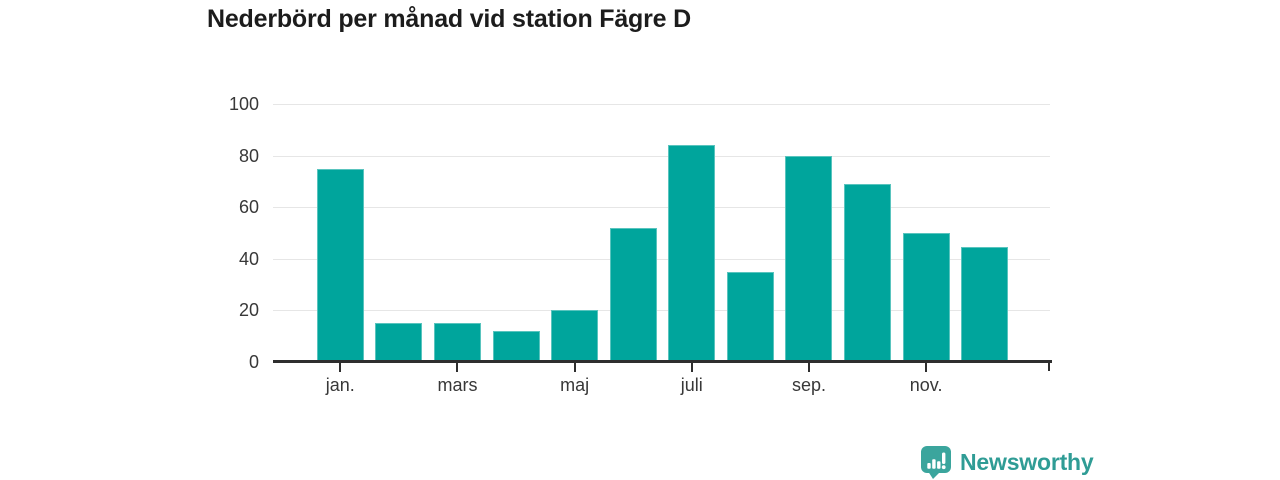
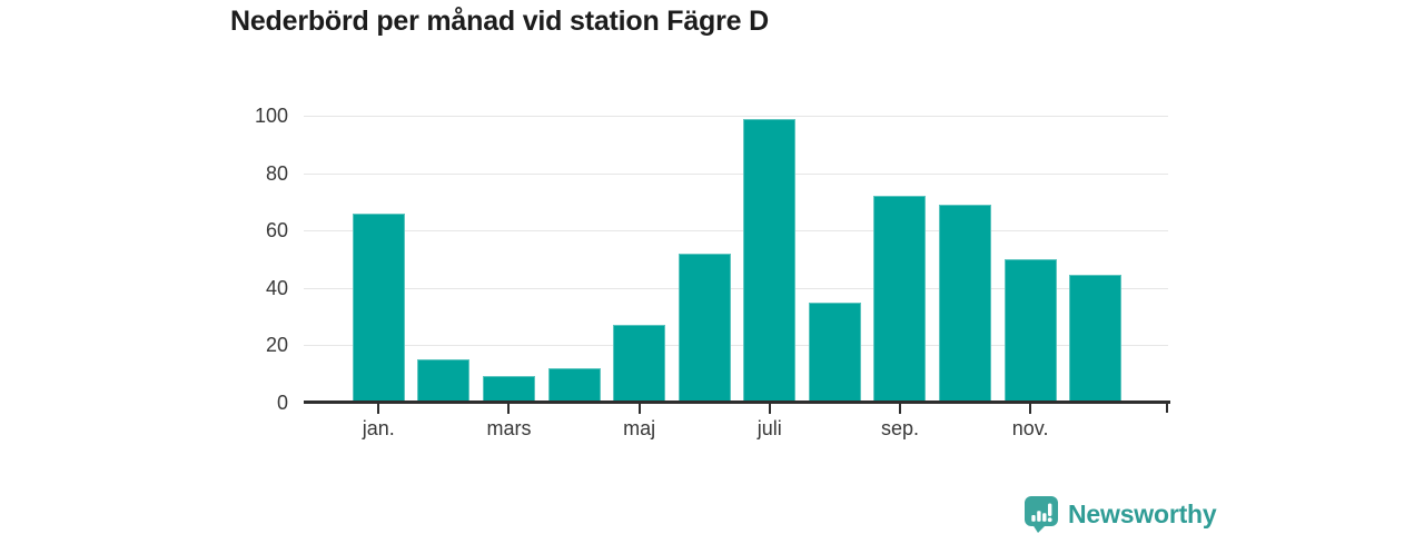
jan.: 75 -> 66
mars: 15 -> 10
maj: 20 -> 27
juli: 84 -> 99
sep.: 80 -> 72
